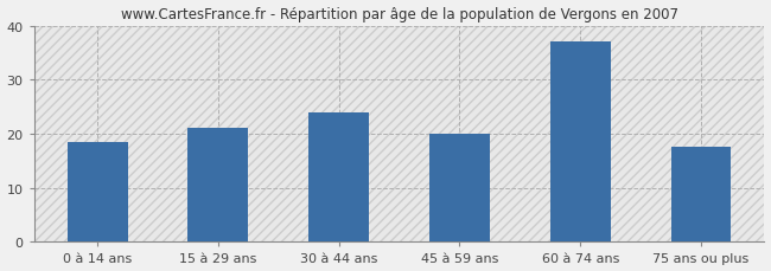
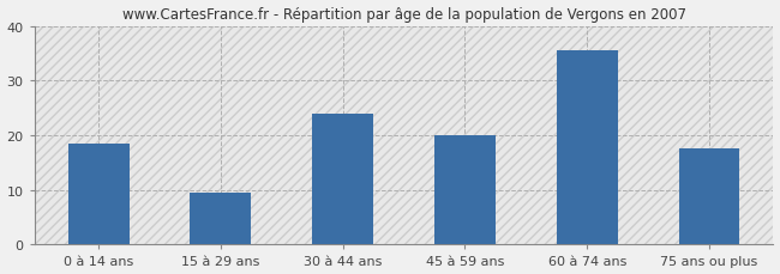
15 à 29 ans: 21.0 -> 9.5
60 à 74 ans: 37.0 -> 35.5
